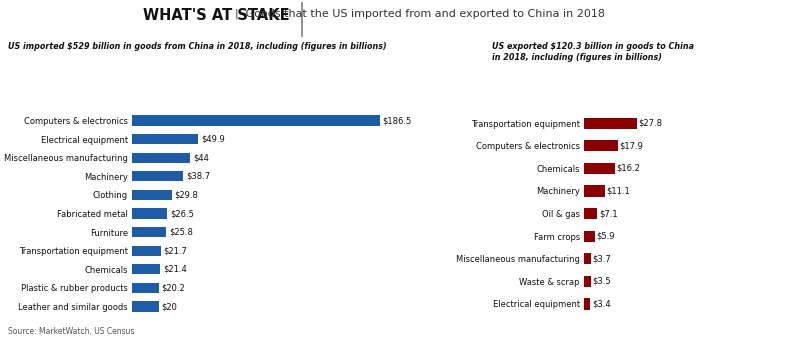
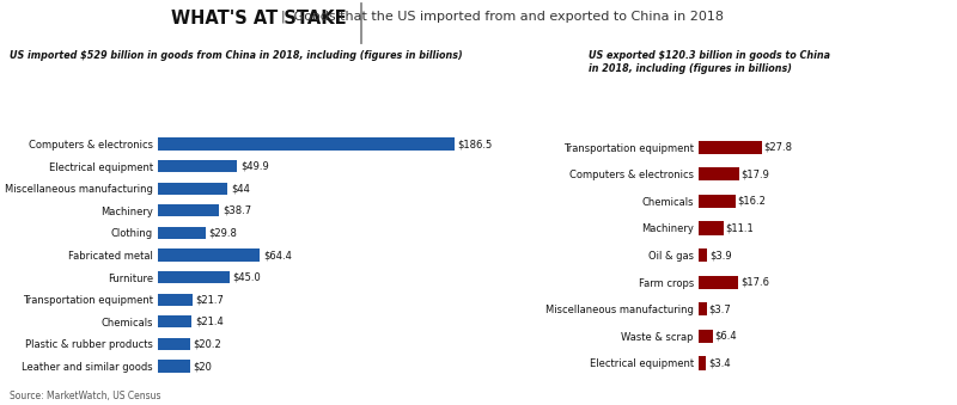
Fabricated metal: $26.5 -> $64.4
Furniture: $25.8 -> $45.0
Oil & gas: $7.1 -> $3.9
Farm crops: $5.9 -> $17.6
Waste & scrap: $3.5 -> $6.4
